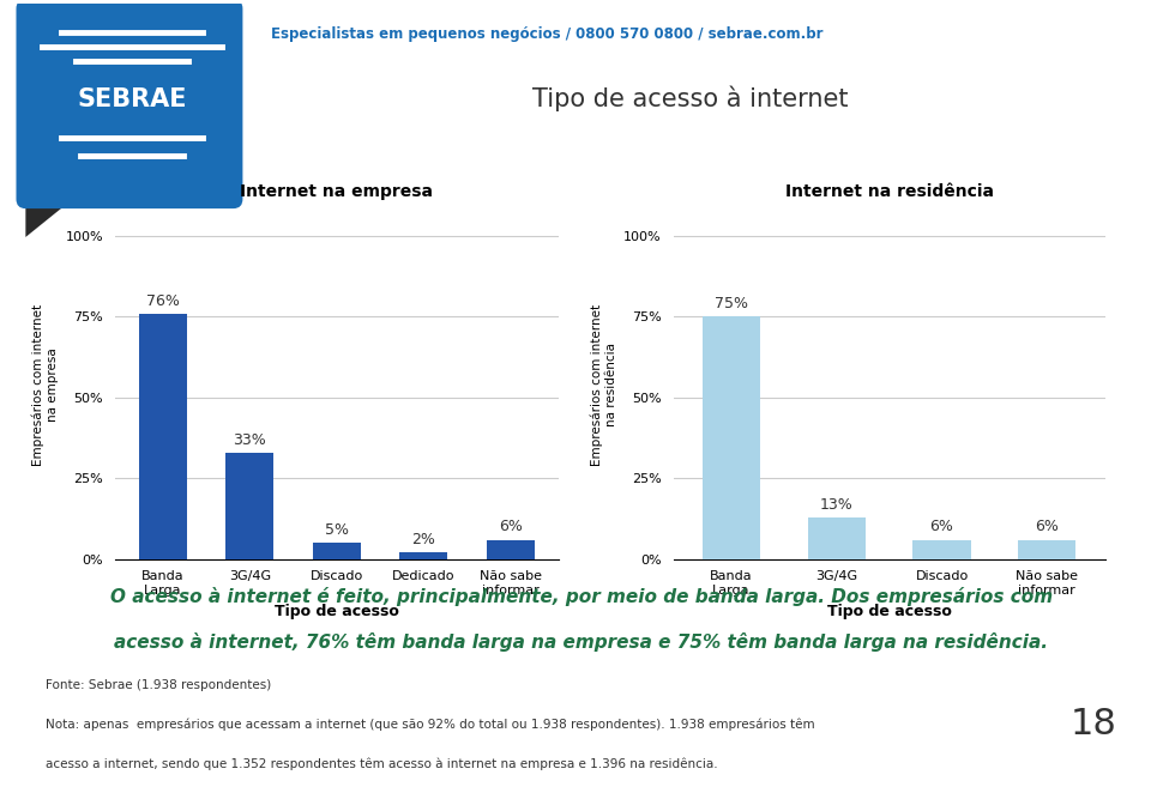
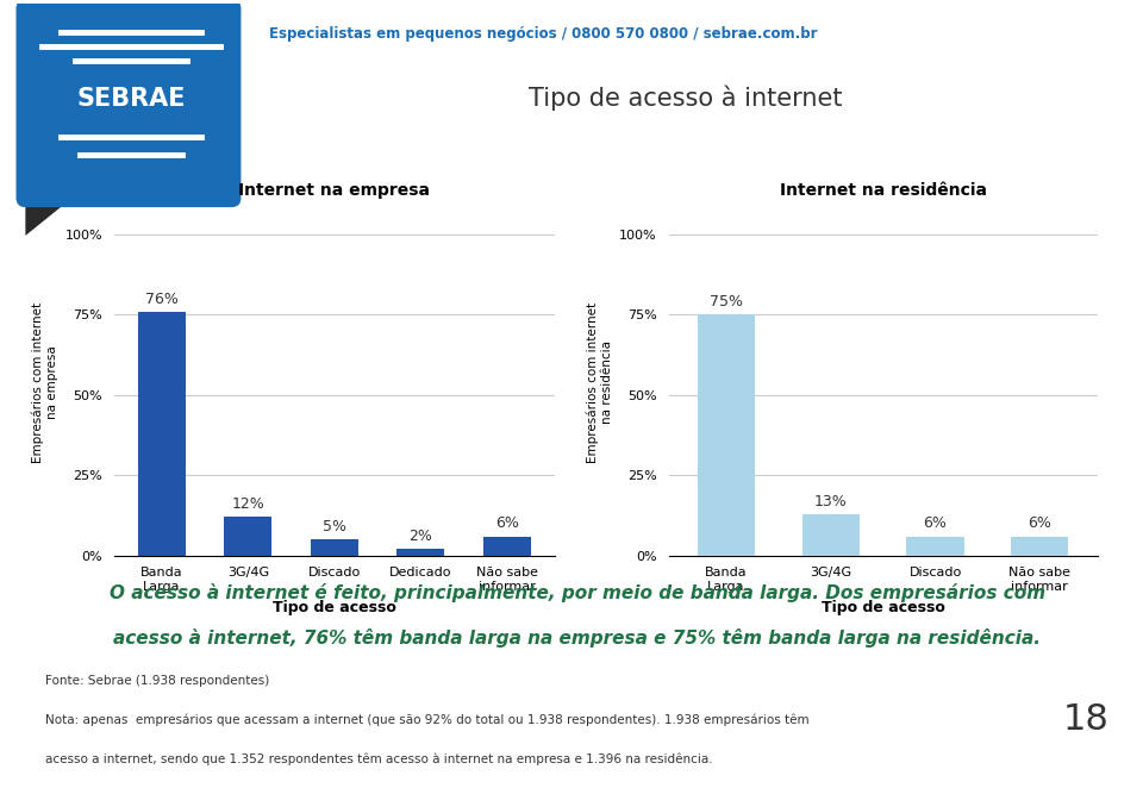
Internet na empresa/3G/4G: 33% -> 12%
